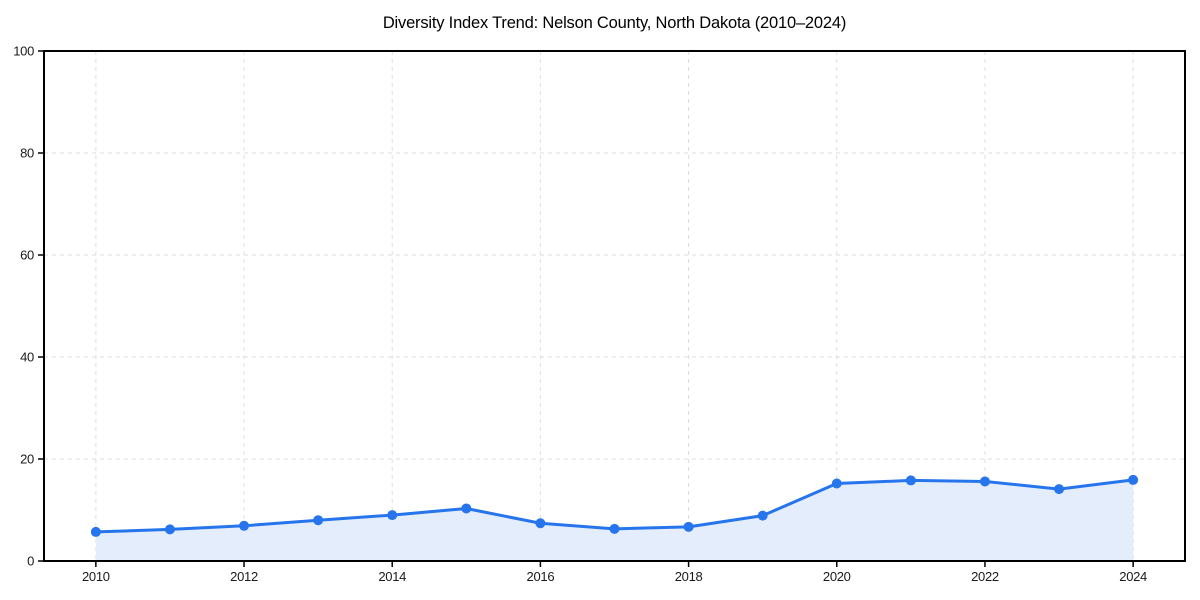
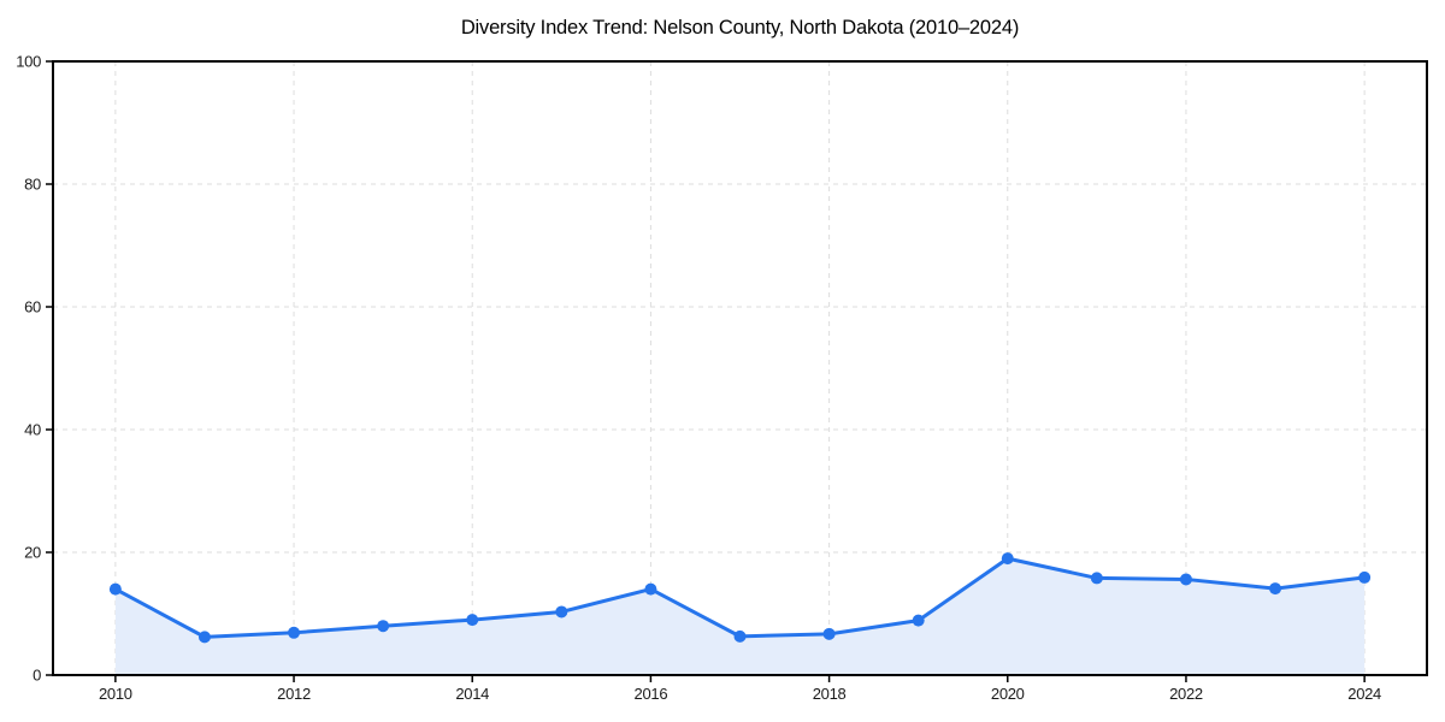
2010: 6 -> 14
2016: 7 -> 14
2020: 15 -> 19
